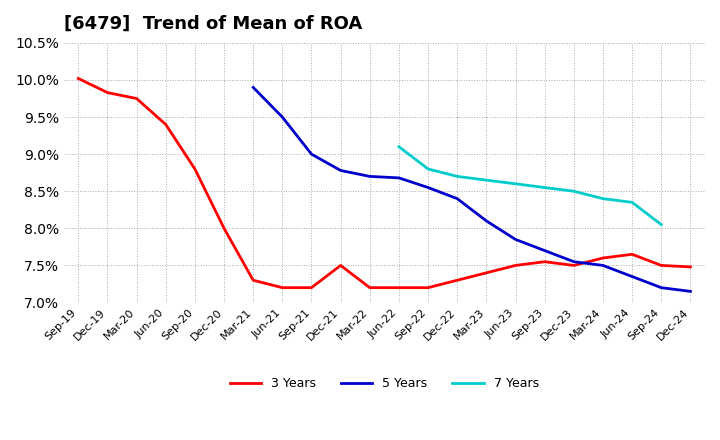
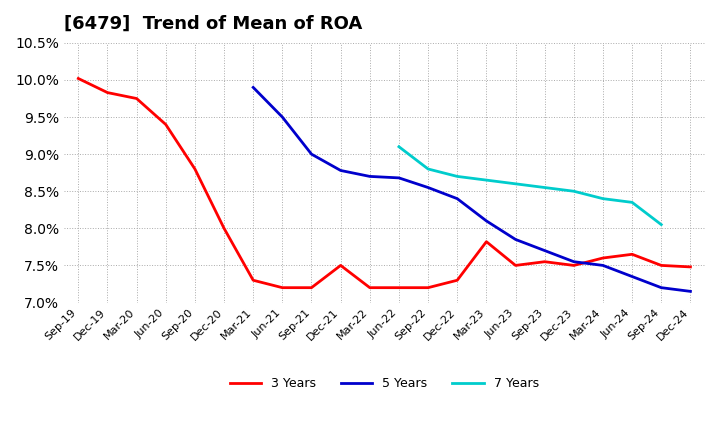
3 Years/Mar-23: 7.40% -> 7.82%
